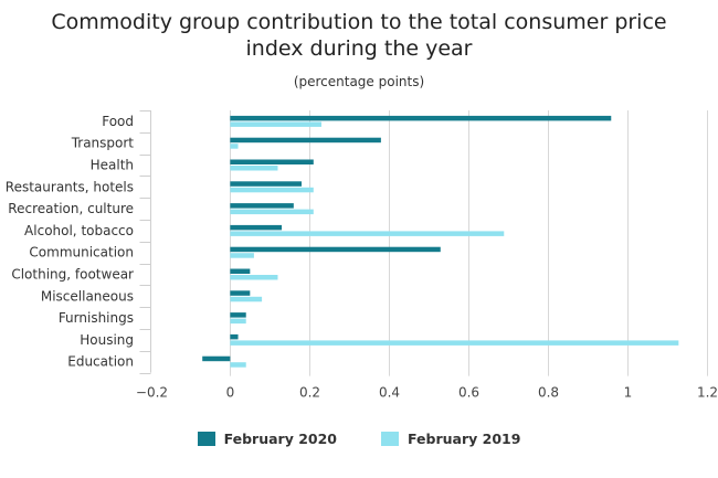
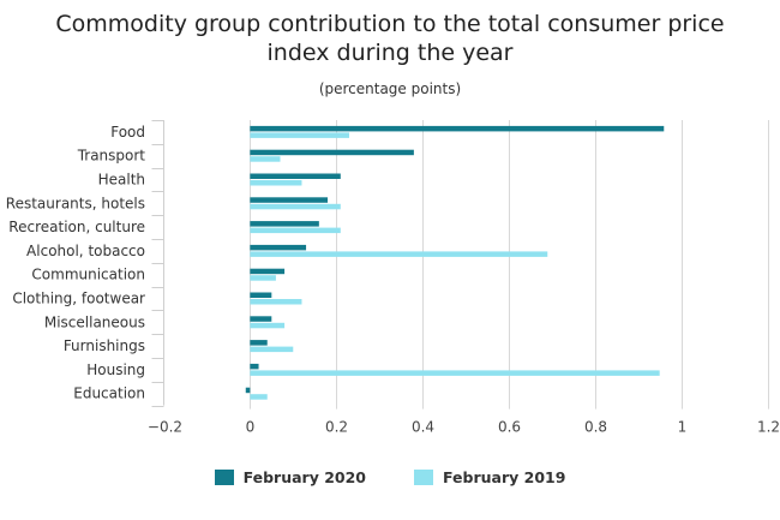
February 2019/Transport: 0.02 -> 0.07
February 2020/Communication: 0.53 -> 0.08
February 2019/Furnishings: 0.04 -> 0.10
February 2019/Housing: 1.13 -> 0.95
February 2020/Education: -0.07 -> -0.01
